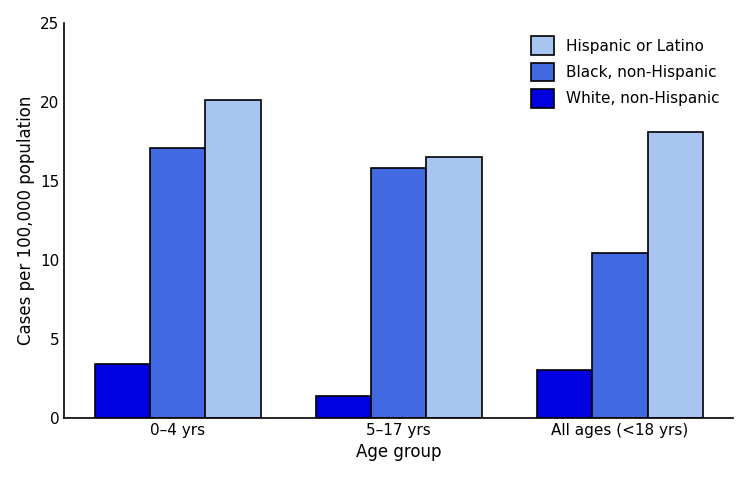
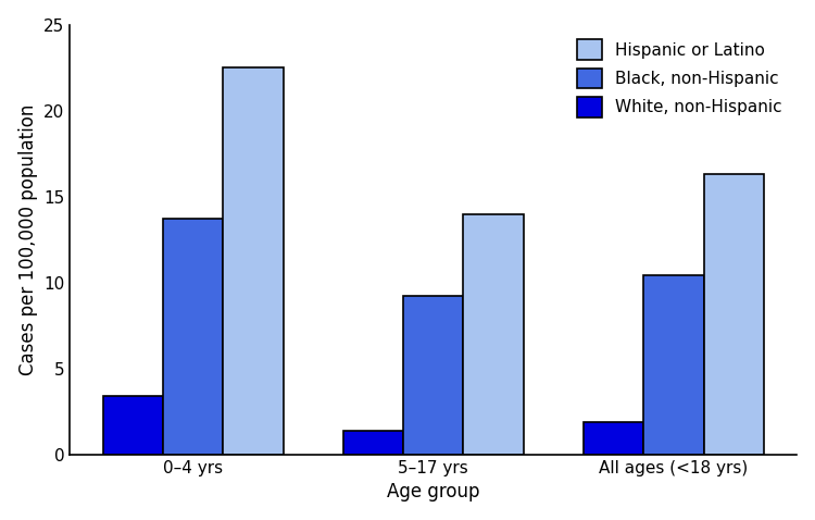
Black, non-Hispanic/0–4 yrs: 17.1 -> 13.7
Hispanic or Latino/0–4 yrs: 20.1 -> 22.5
Black, non-Hispanic/5–17 yrs: 15.8 -> 9.2
Hispanic or Latino/5–17 yrs: 16.5 -> 14.0
White, non-Hispanic/All ages (<18 yrs): 3.0 -> 1.9
Hispanic or Latino/All ages (<18 yrs): 18.1 -> 16.3
